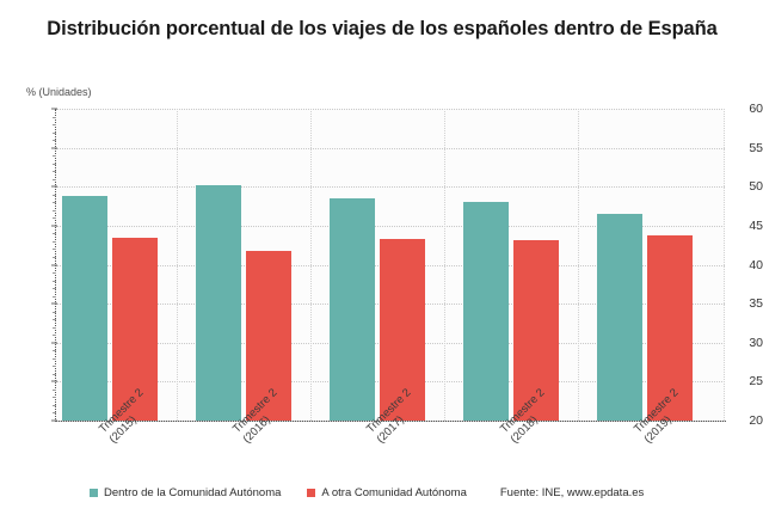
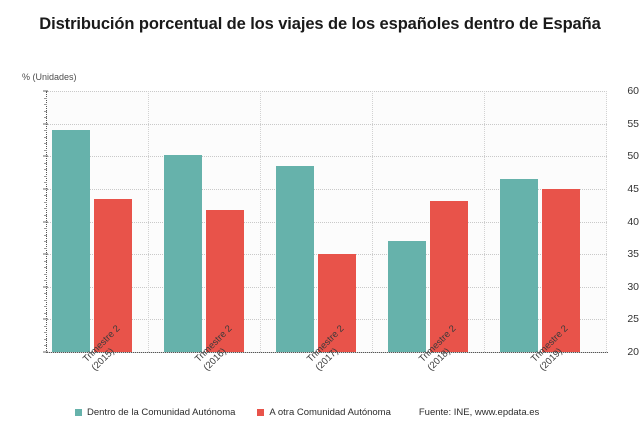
Dentro de la Comunidad Autónoma/Trimestre 2 (2015): 49 -> 54
A otra Comunidad Autónoma/Trimestre 2 (2017): 43 -> 35
Dentro de la Comunidad Autónoma/Trimestre 2 (2018): 48 -> 37
A otra Comunidad Autónoma/Trimestre 2 (2019): 44 -> 45
